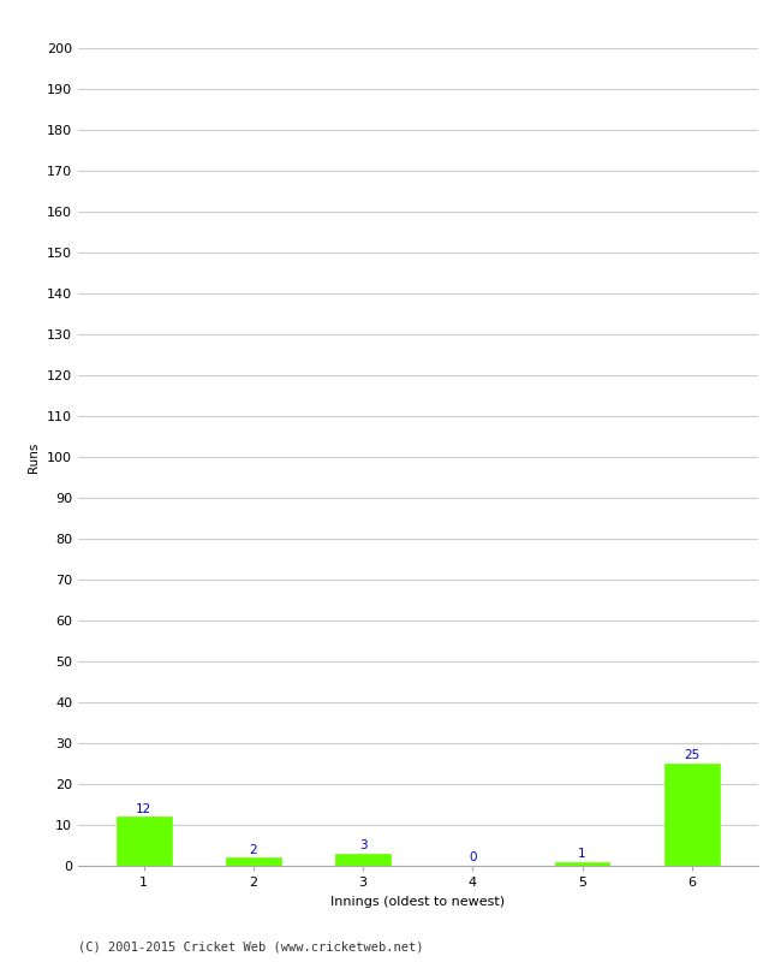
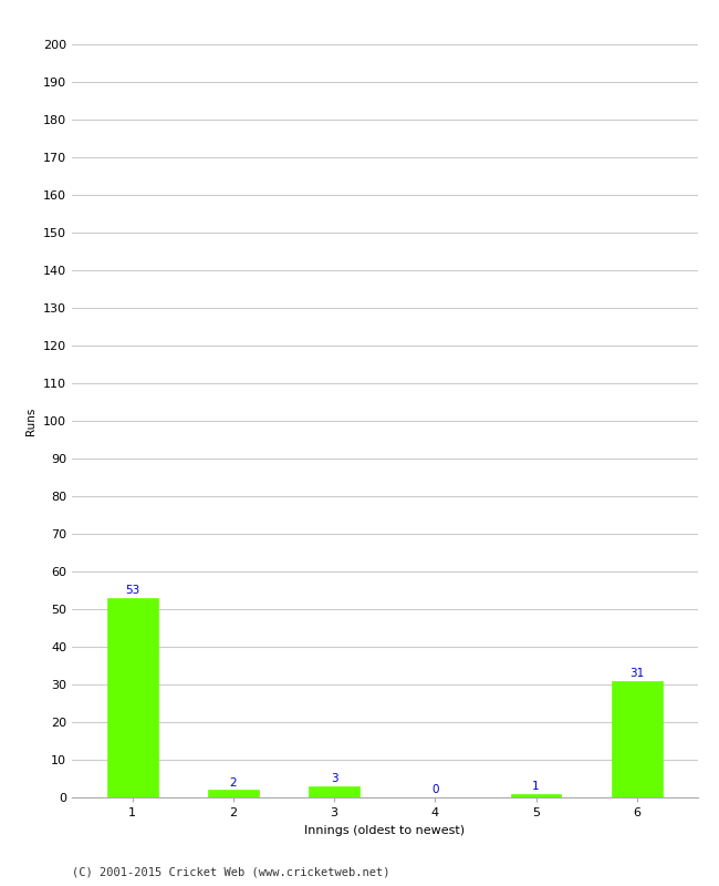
1: 12 -> 53
6: 25 -> 31
